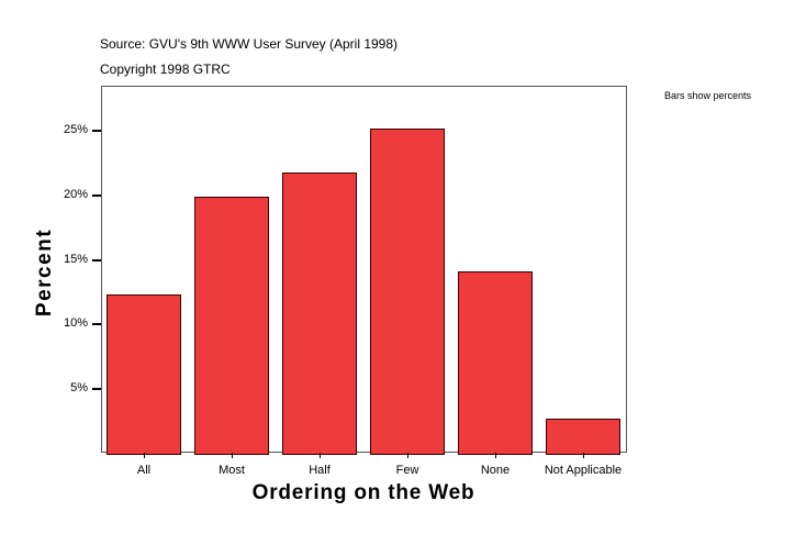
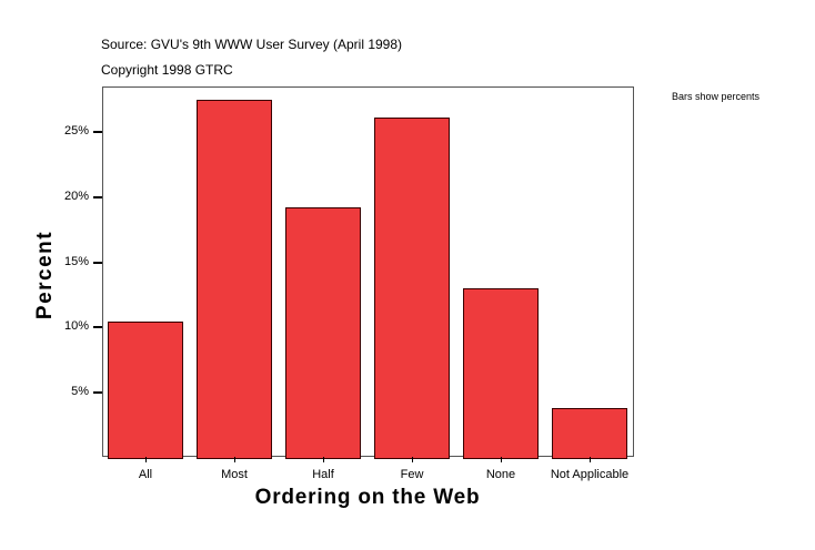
All: 12.3% -> 10.5%
Most: 19.9% -> 27.5%
Half: 21.8% -> 19.2%
Few: 25.2% -> 26.1%
None: 14.1% -> 13.0%
Not Applicable: 2.7% -> 3.8%
